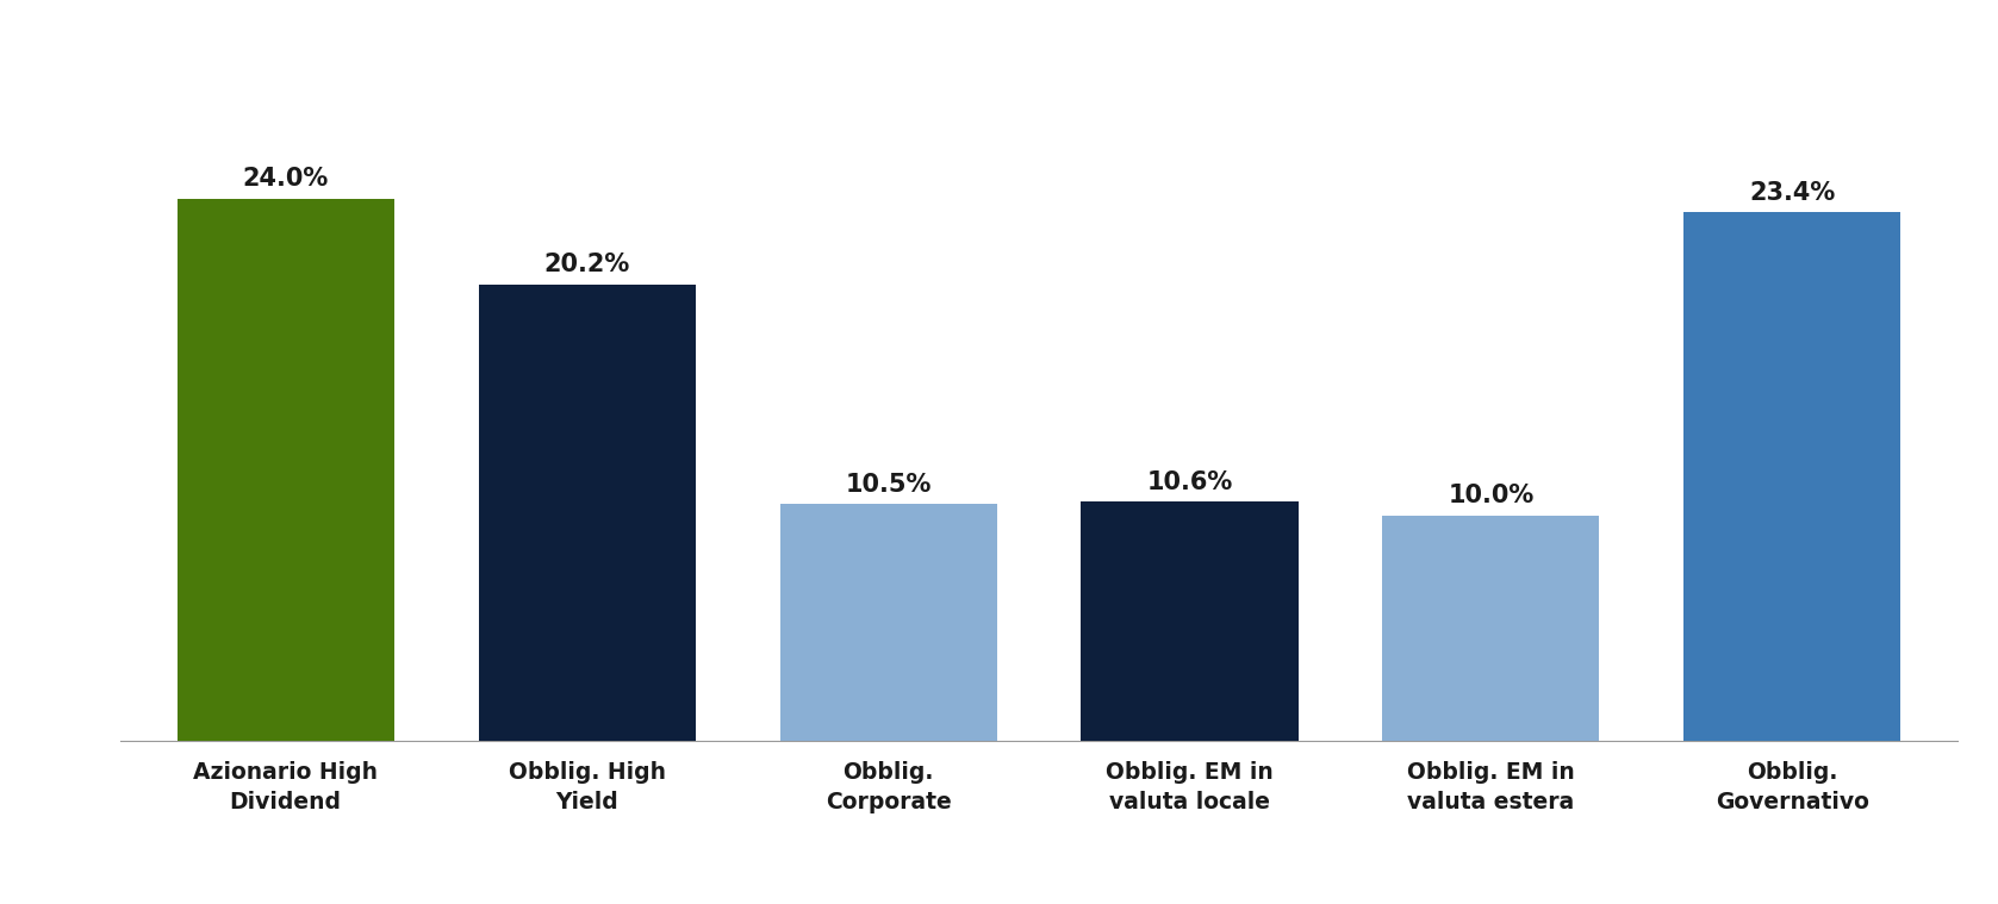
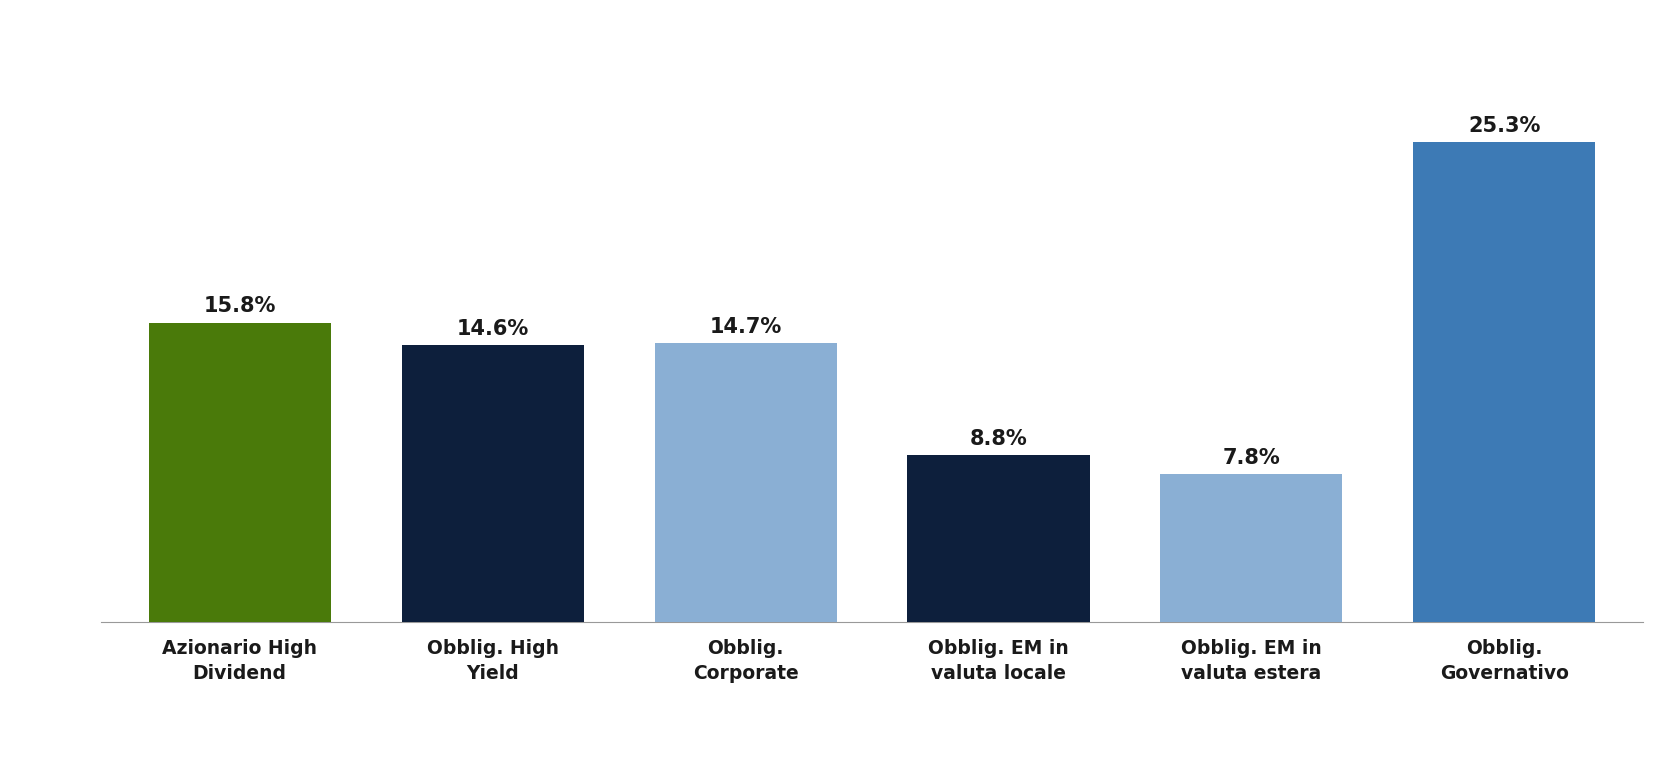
Azionario High Dividend: 24.0% -> 15.8%
Obblig. High Yield: 20.2% -> 14.6%
Obblig. Corporate: 10.5% -> 14.7%
Obblig. EM in valuta locale: 10.6% -> 8.8%
Obblig. EM in valuta estera: 10.0% -> 7.8%
Obblig. Governativo: 23.4% -> 25.3%
